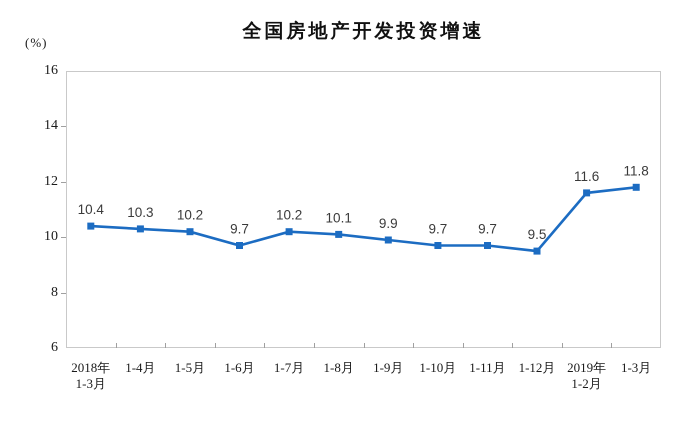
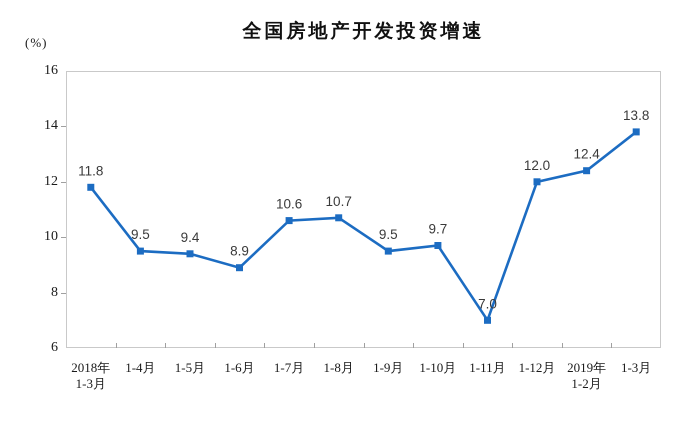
2018年 1-3月: 10.4 -> 11.8
1-4月: 10.3 -> 9.5
1-5月: 10.2 -> 9.4
1-6月: 9.7 -> 8.9
1-7月: 10.2 -> 10.6
1-8月: 10.1 -> 10.7
1-9月: 9.9 -> 9.5
1-11月: 9.7 -> 7.0
1-12月: 9.5 -> 12.0
2019年 1-2月: 11.6 -> 12.4
1-3月: 11.8 -> 13.8
